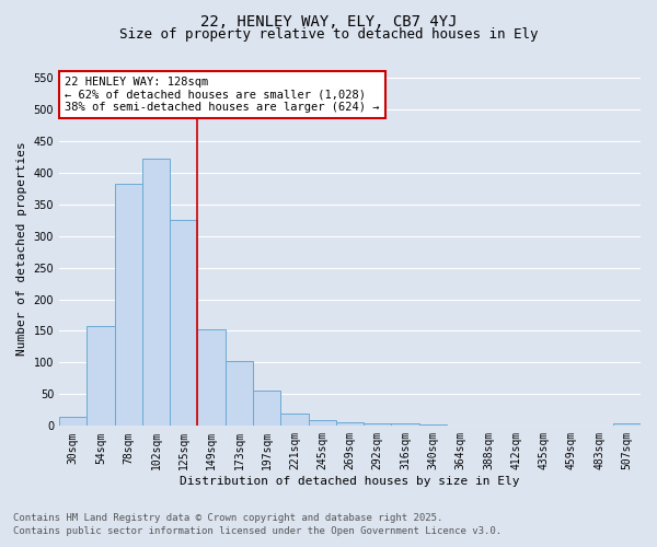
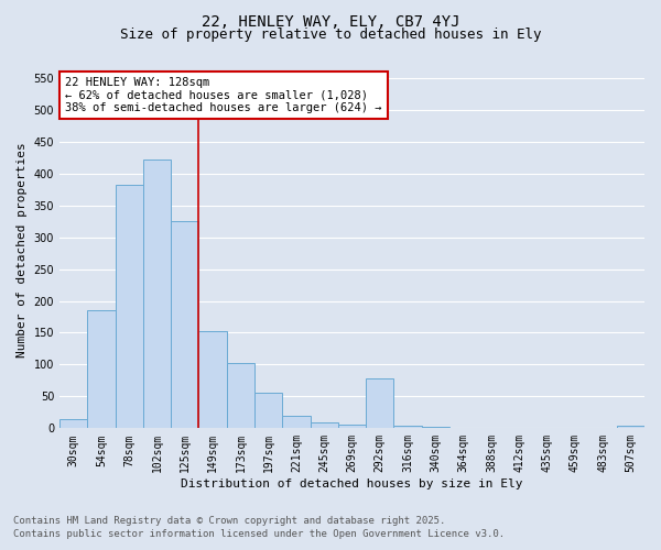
54sqm: 157 -> 186
292sqm: 4 -> 78
